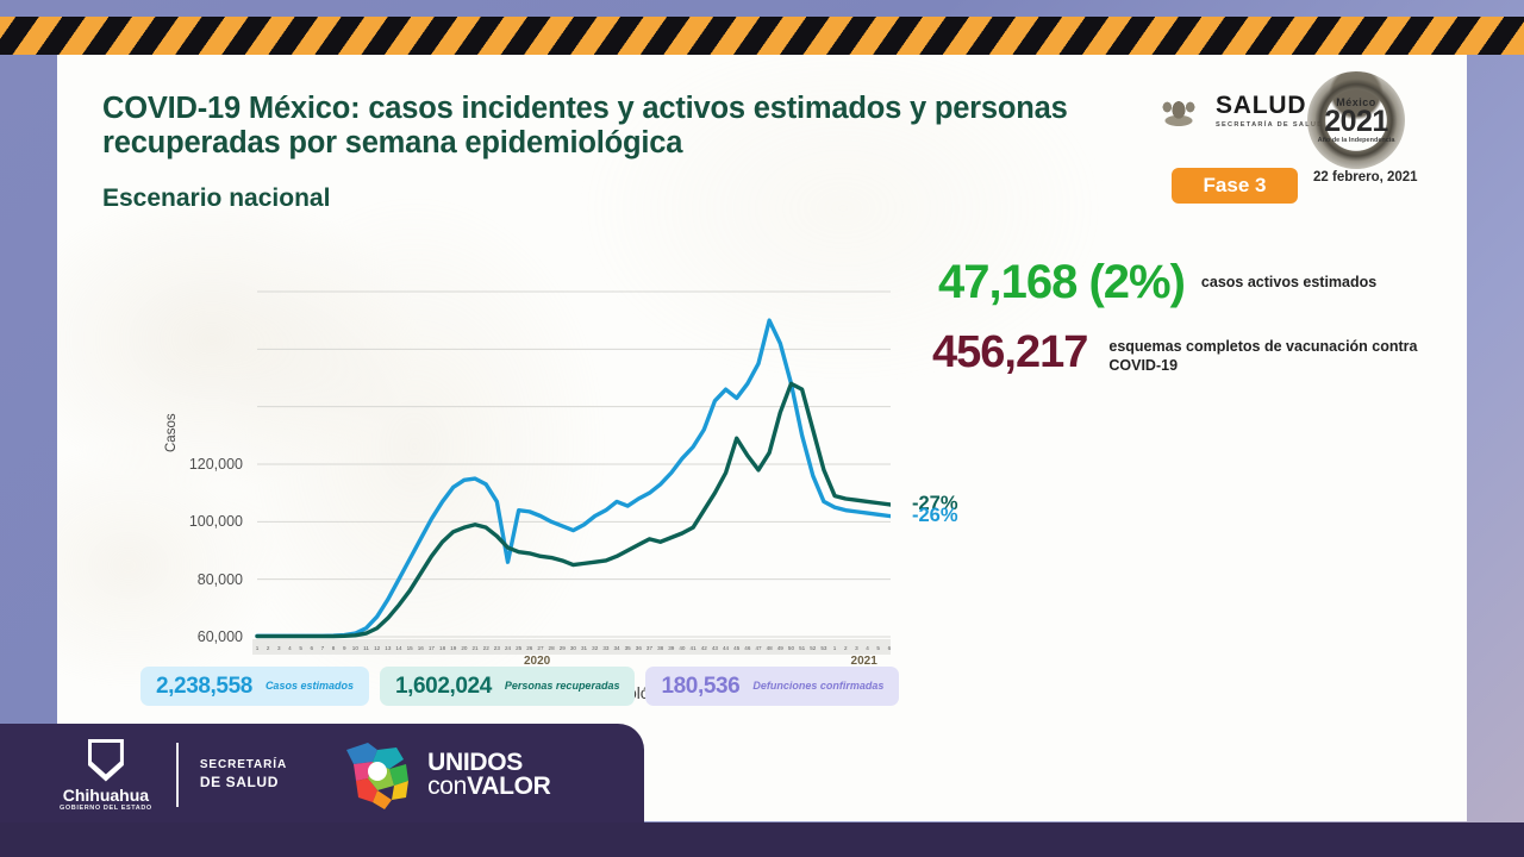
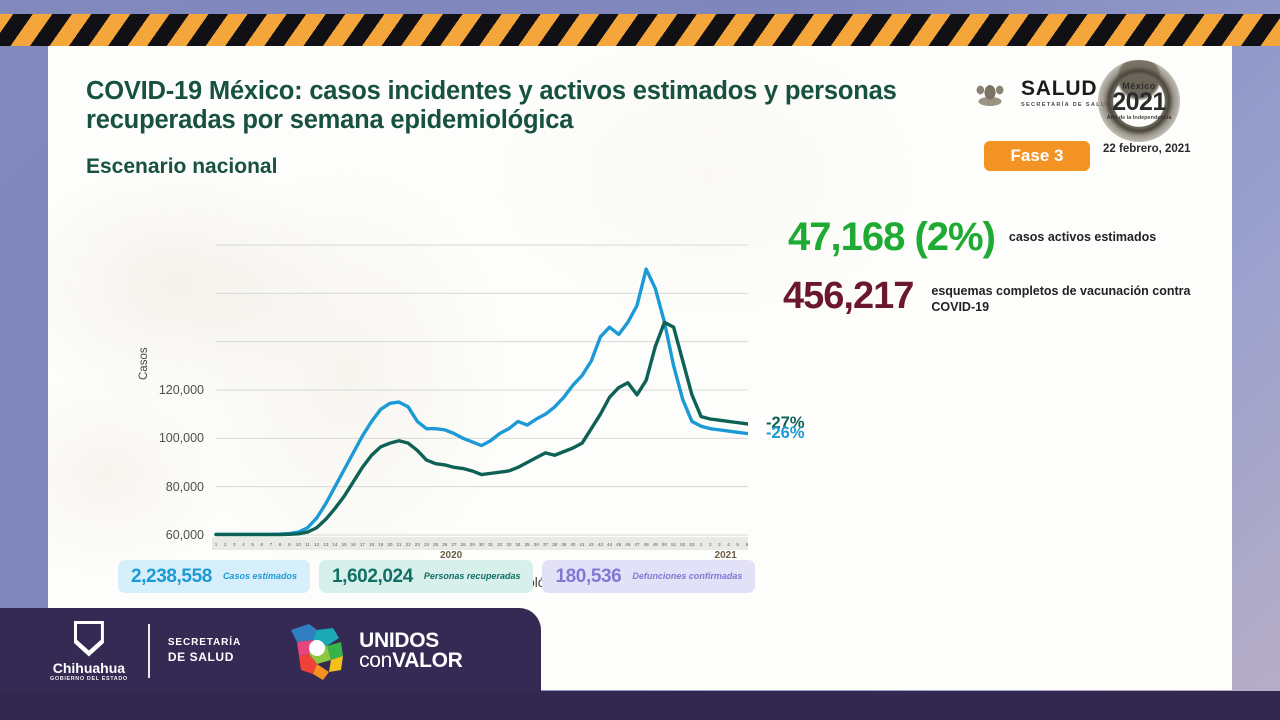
Casos estimados/24: 26000 -> 44000
Personas recuperadas/45: 69000 -> 61000
